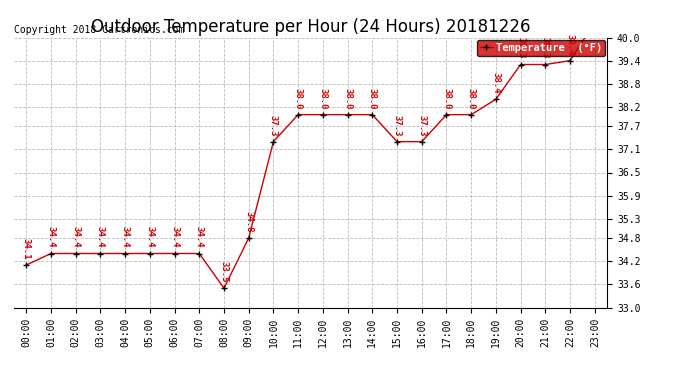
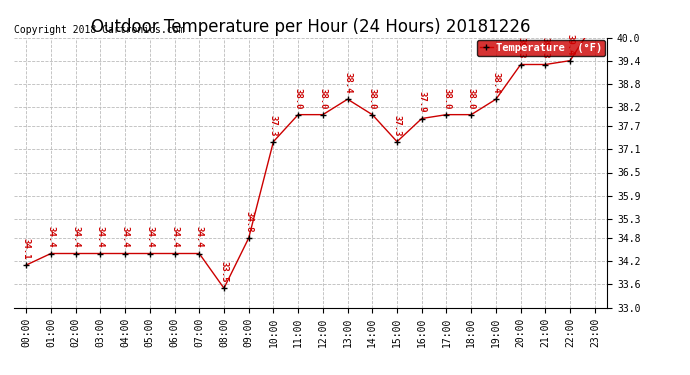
13:00: 38.0 -> 38.4
16:00: 37.3 -> 37.9
